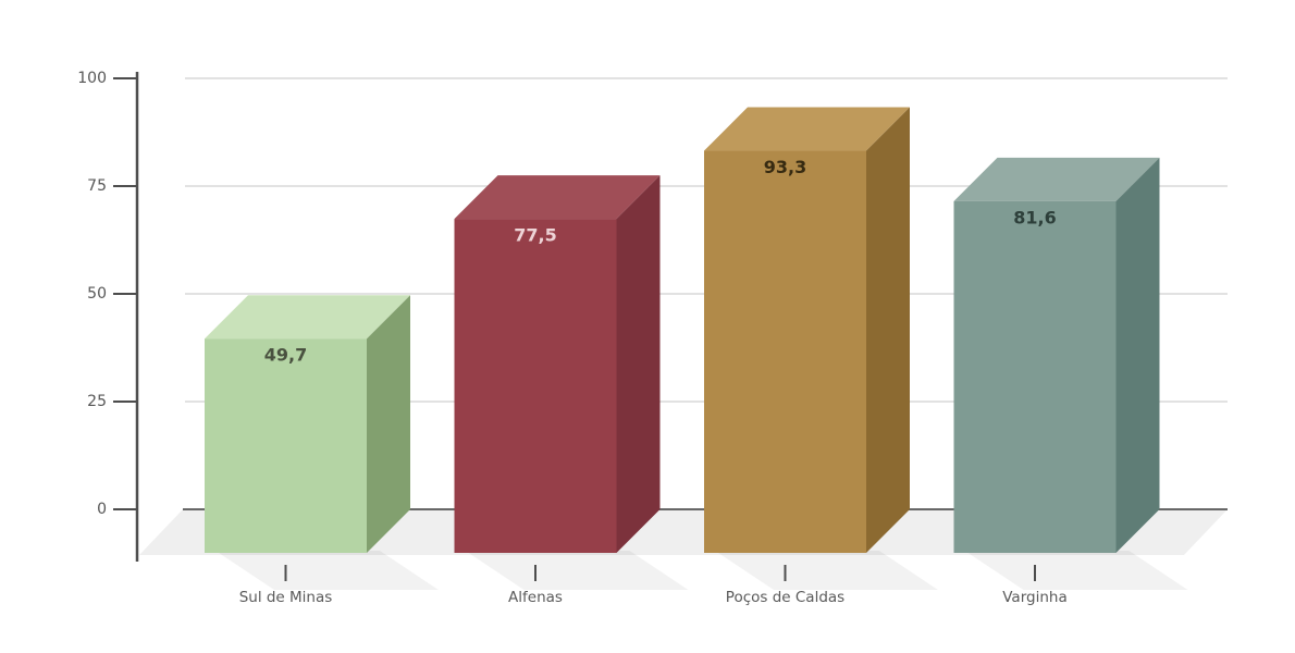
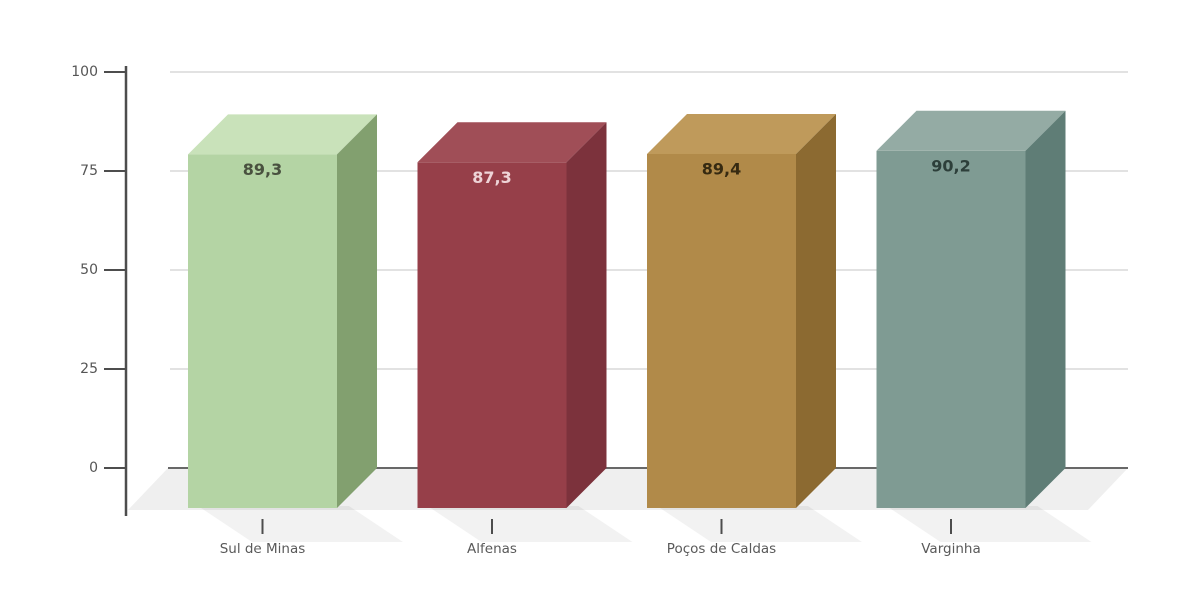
Sul de Minas: 49,7 -> 89,3
Alfenas: 77,5 -> 87,3
Poços de Caldas: 93,3 -> 89,4
Varginha: 81,6 -> 90,2
